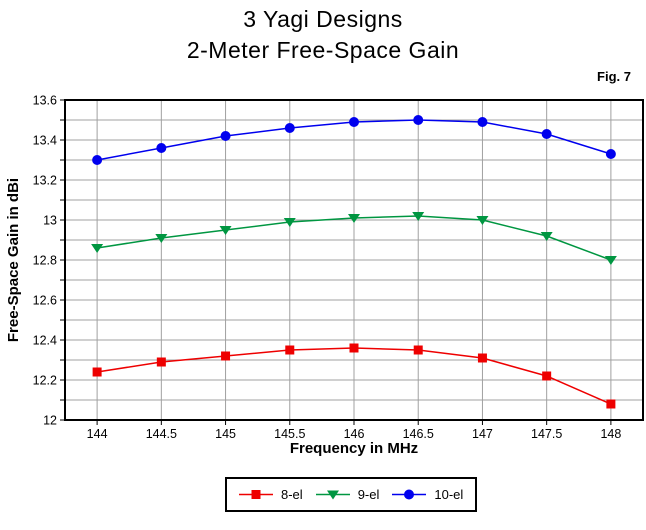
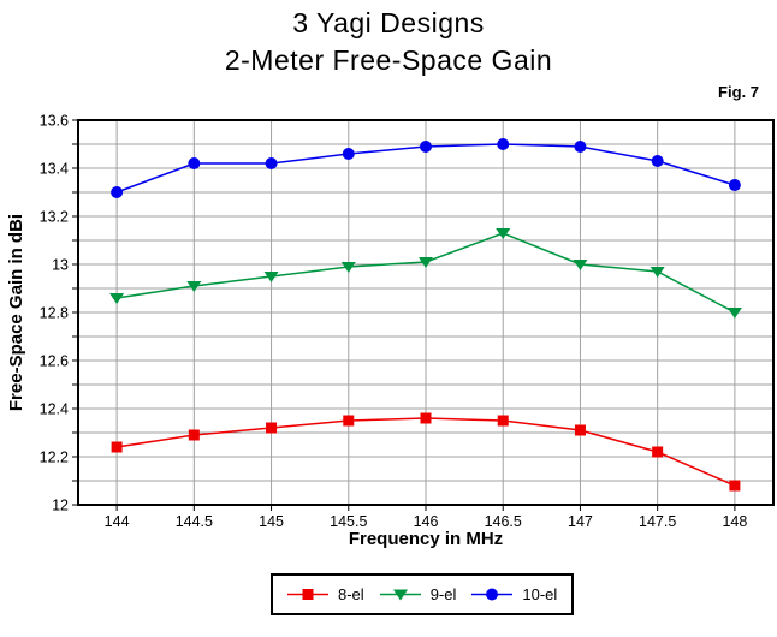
10-el/144.5: 13.36 -> 13.42
9-el/146.5: 13.02 -> 13.13
9-el/147.5: 12.92 -> 12.97
